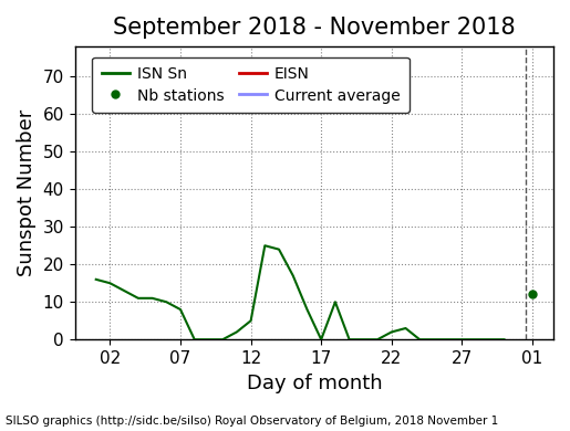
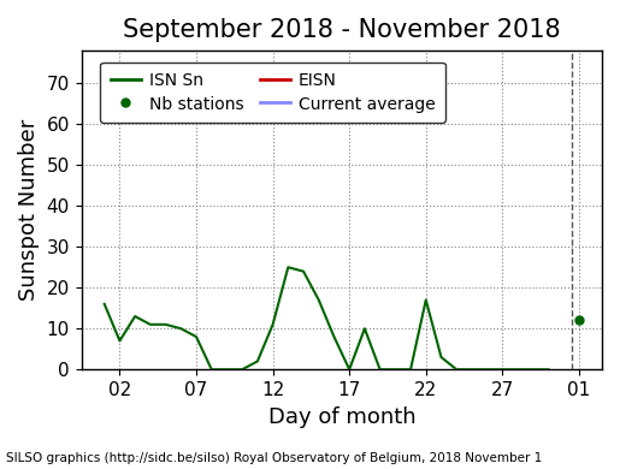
02: 15 -> 7
12: 5 -> 11
22: 2 -> 17
